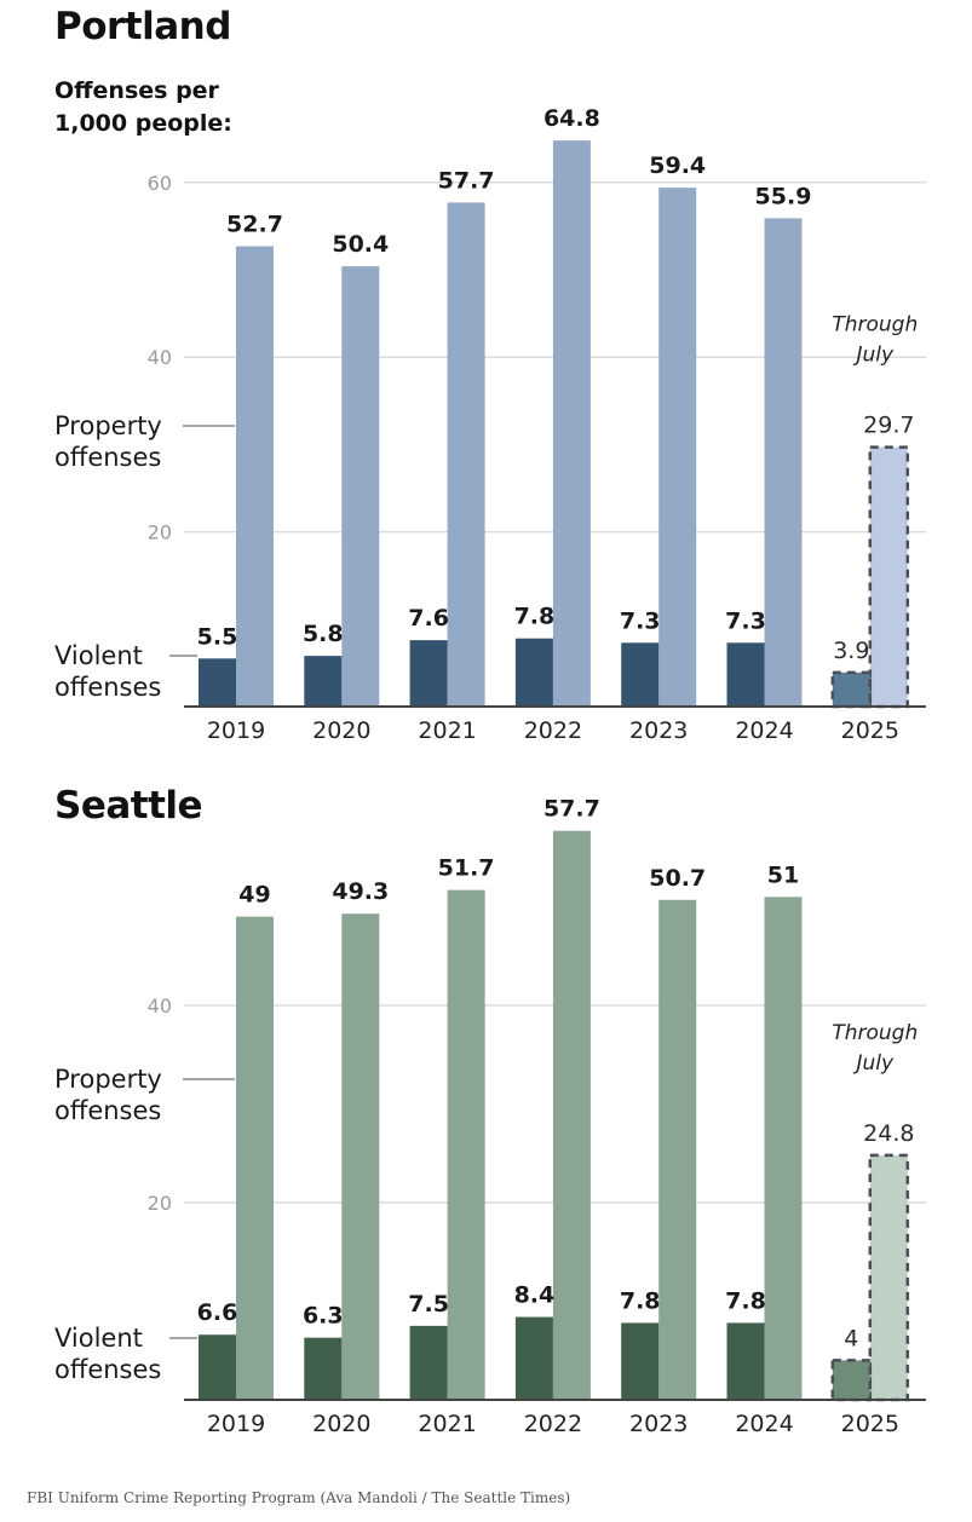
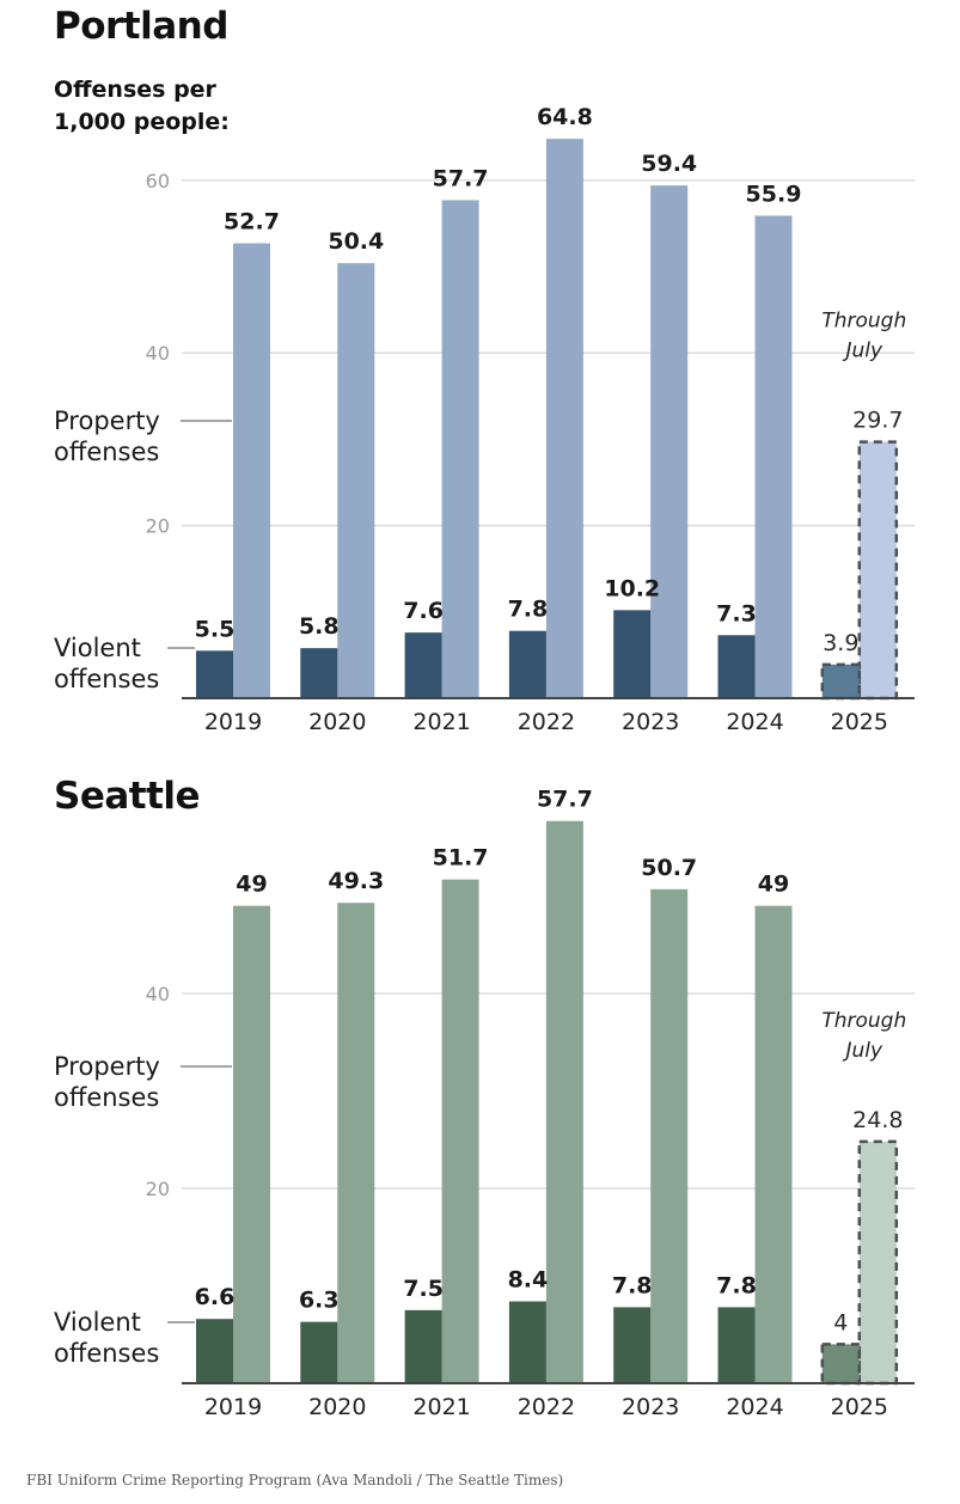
Portland/Violent offenses/2023: 7.3 -> 10.2
Seattle/Property offenses/2024: 51 -> 49
